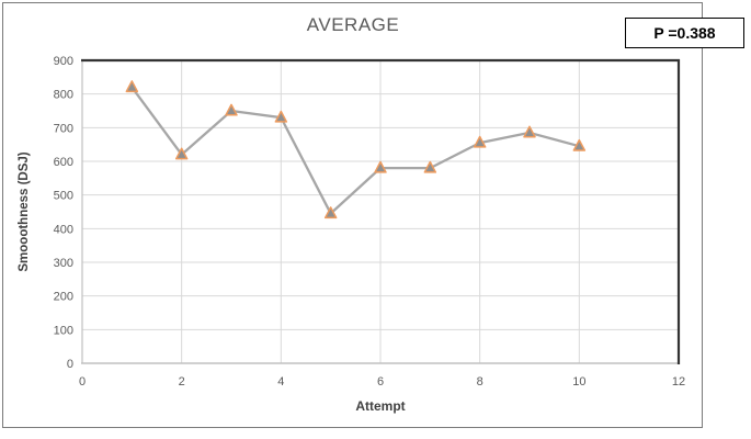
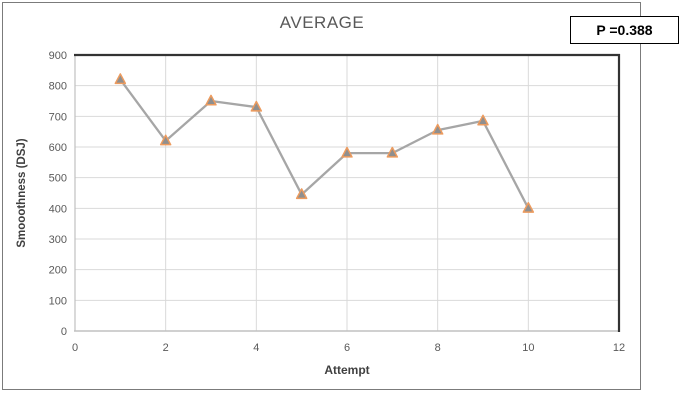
10: 640 -> 400
